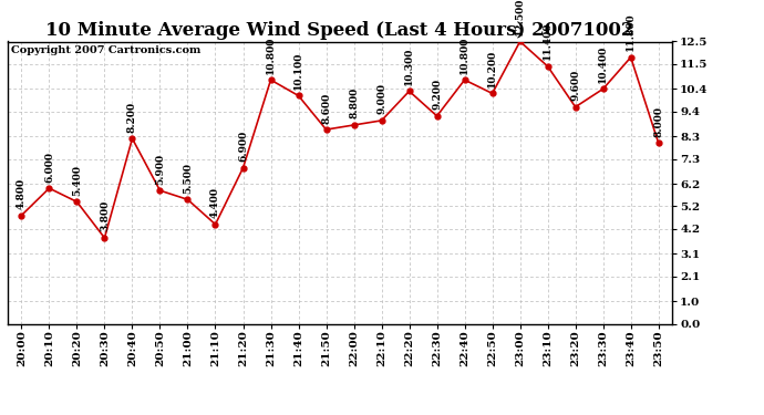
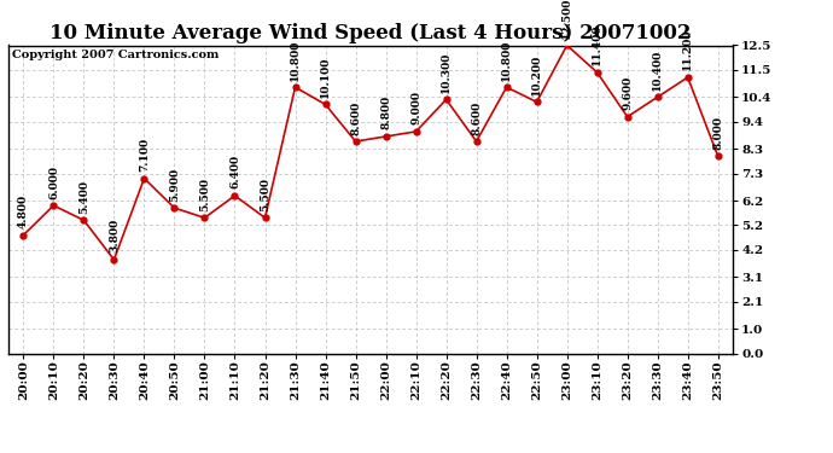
20:40: 8.200 -> 7.100
21:10: 4.400 -> 6.400
21:20: 6.900 -> 5.500
22:30: 9.200 -> 8.600
23:40: 11.8 -> 11.2
